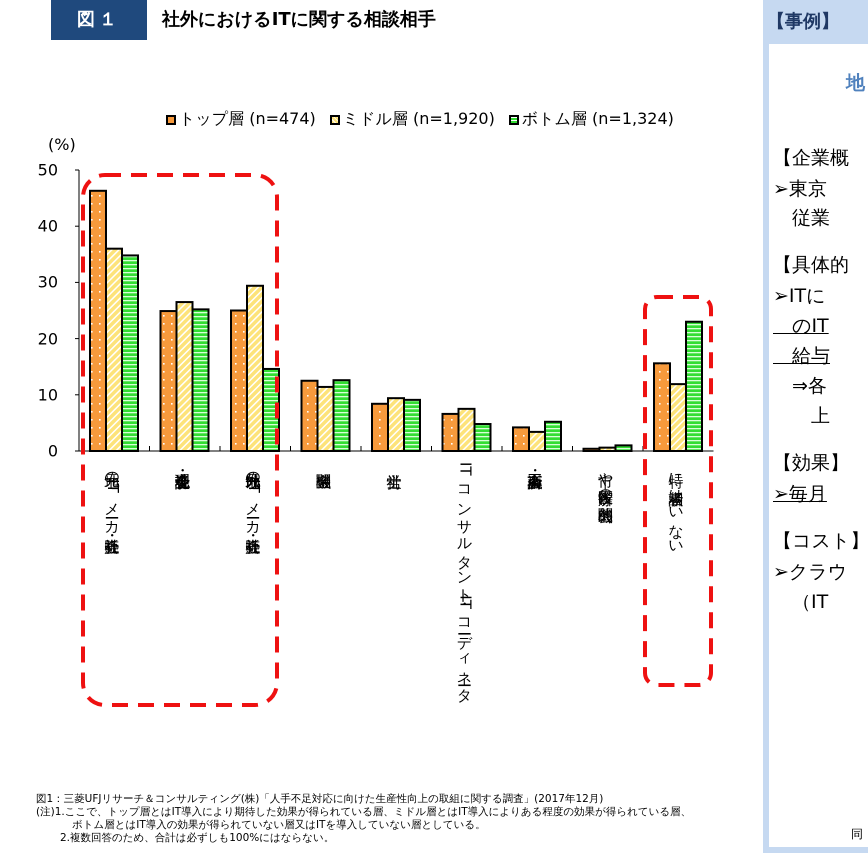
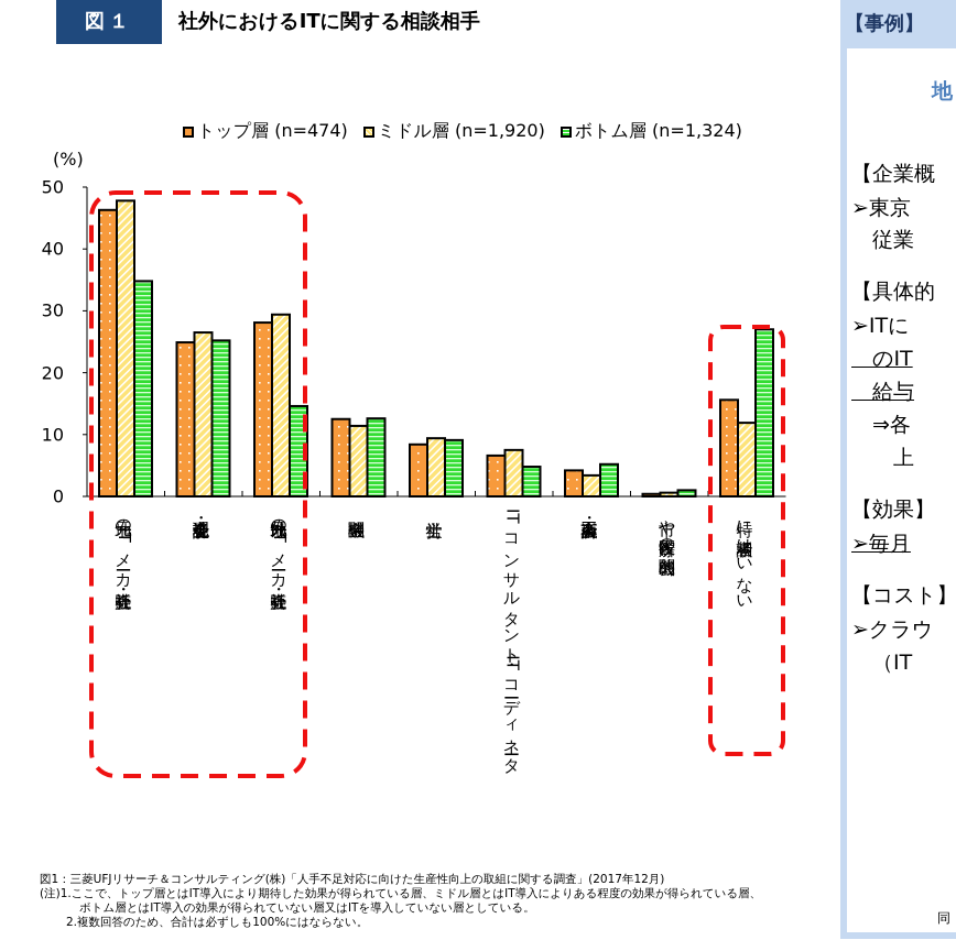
ミドル層 (n=1,920)/地元のITメーカ・販売会社: 36 -> 48
トップ層 (n=474)/地元以外のITメーカ・販売会社: 25 -> 28
ボトム層 (n=1,324)/特に相談者はいない: 23 -> 27
